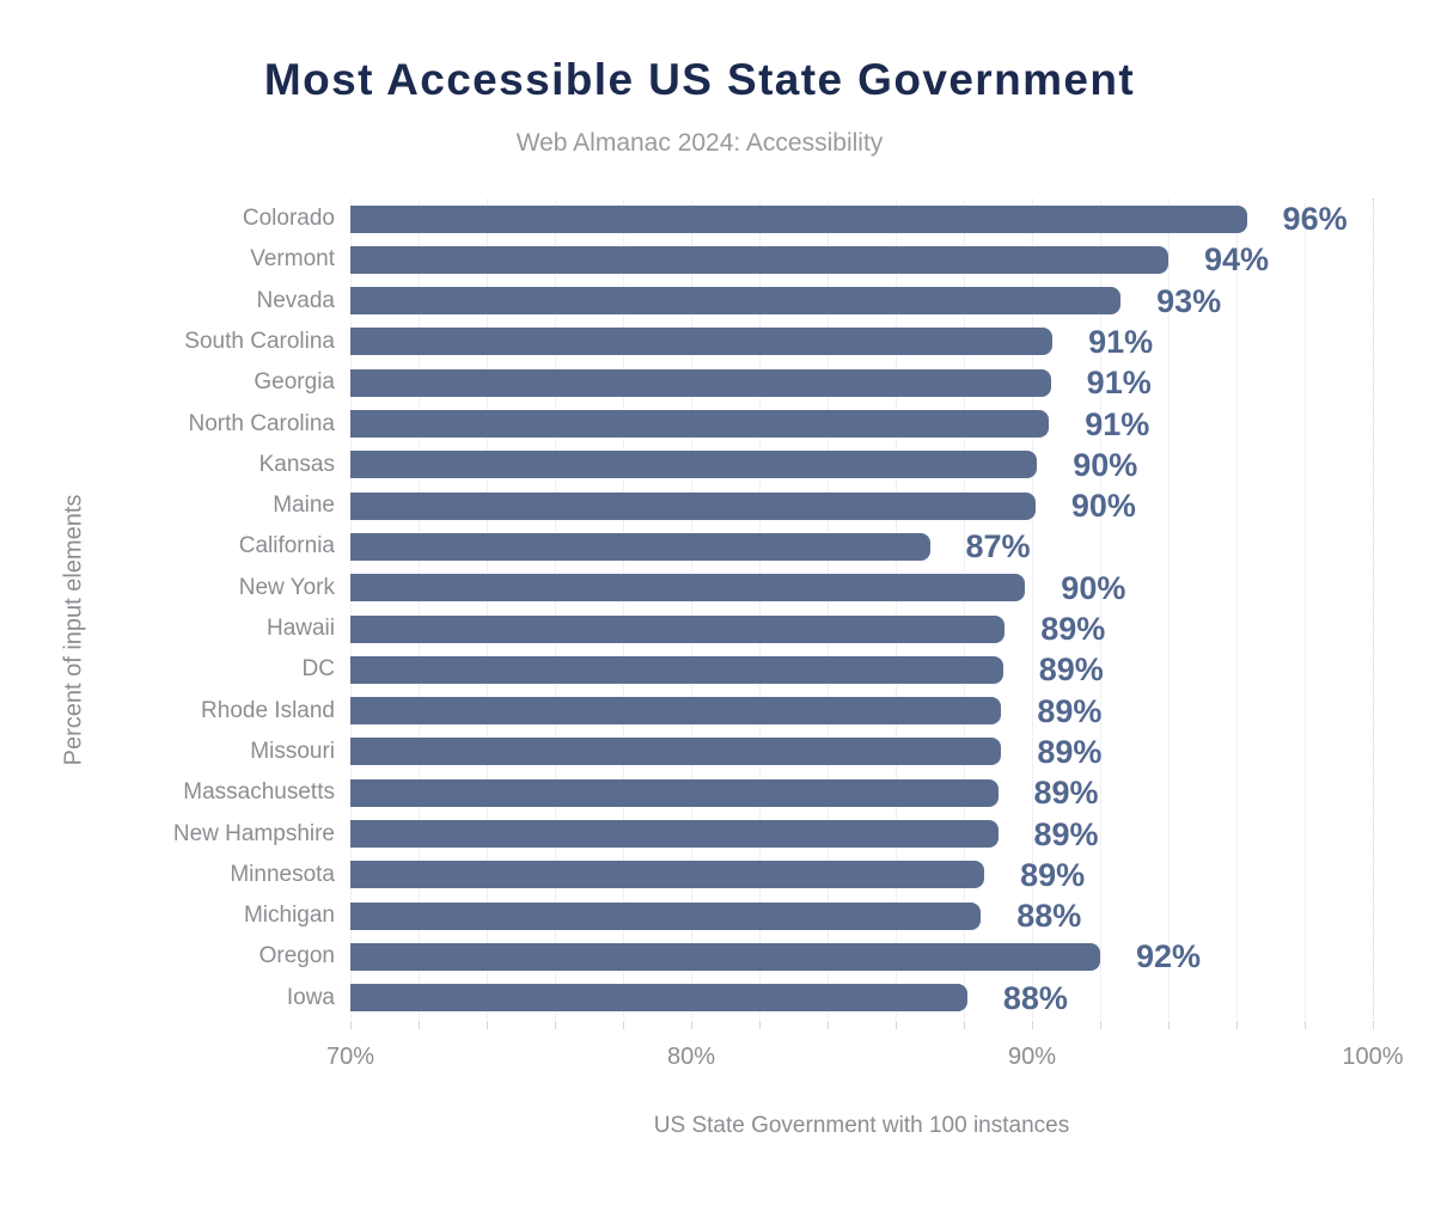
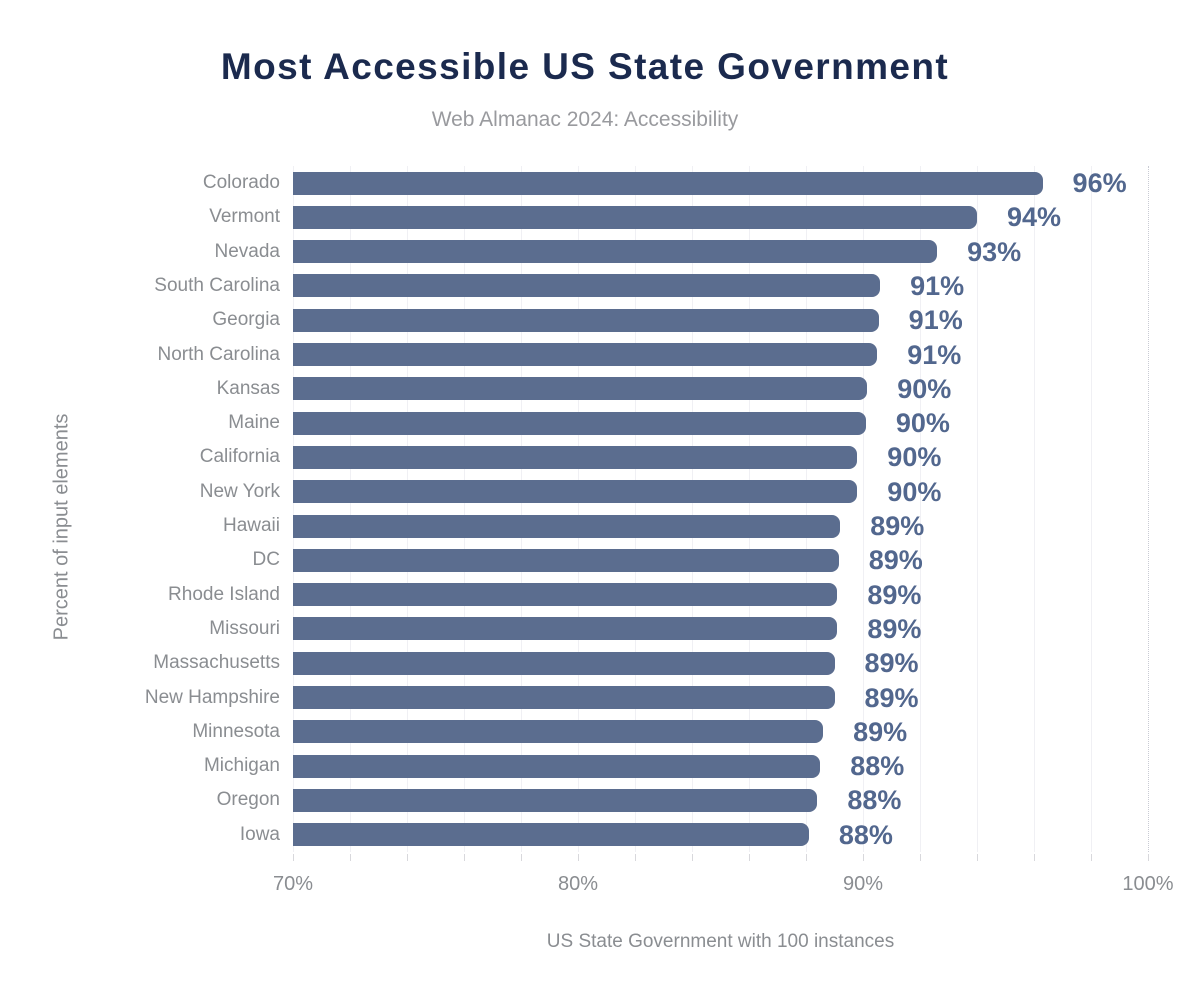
California: 87% -> 90%
Oregon: 92% -> 88%
